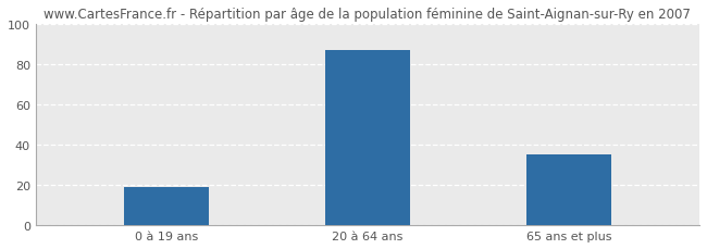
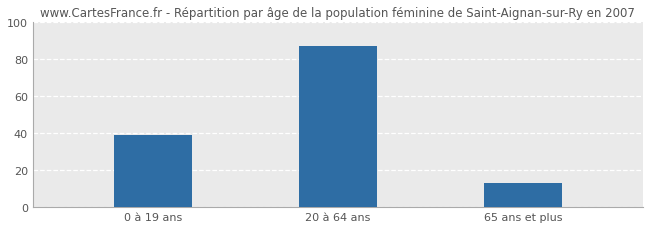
0 à 19 ans: 19 -> 39
65 ans et plus: 35 -> 13
